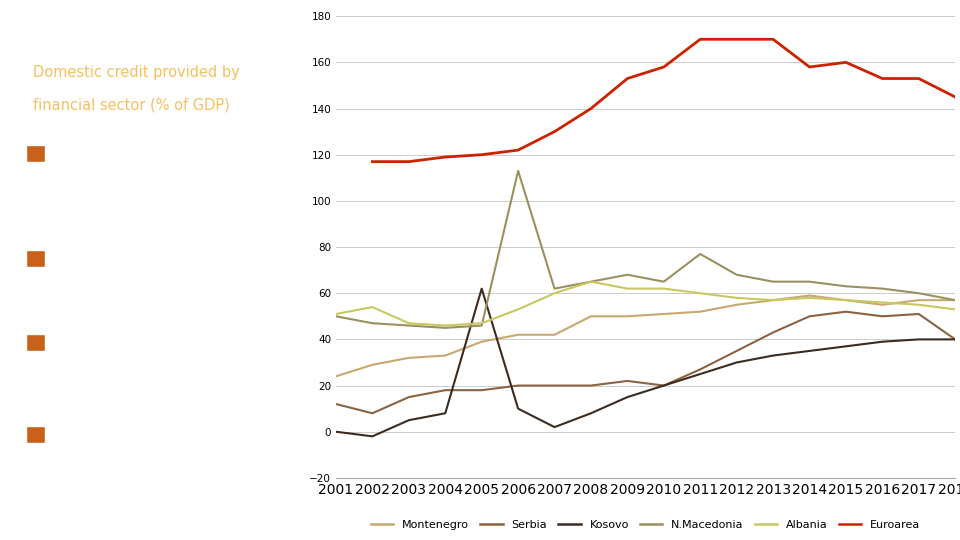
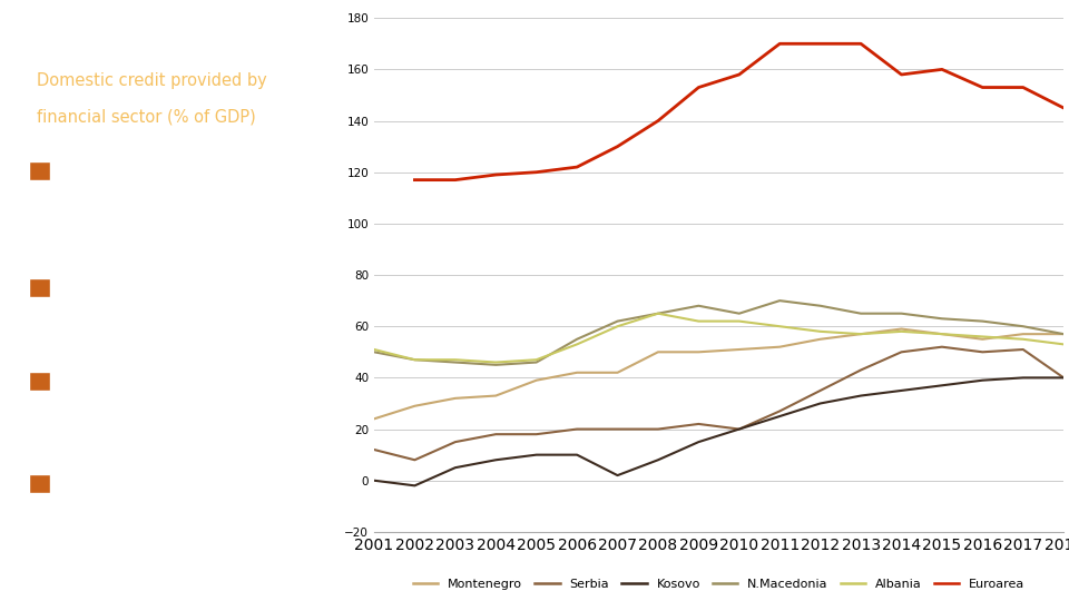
Albania/2002: 54 -> 47
Kosovo/2005: 62 -> 10
N.Macedonia/2006: 113 -> 55
N.Macedonia/2011: 77 -> 70
